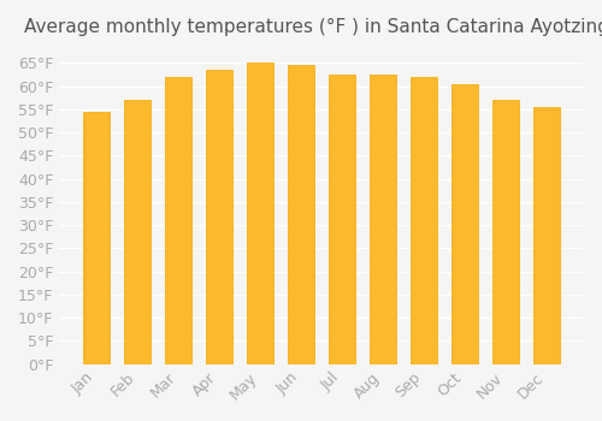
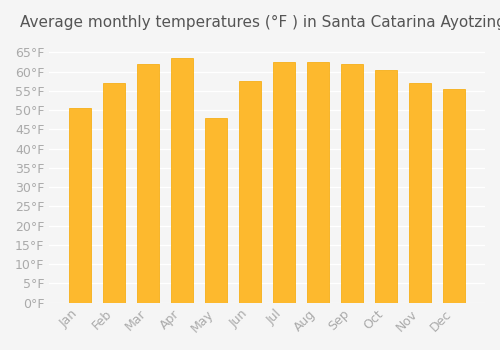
Jan: 54.5°F -> 50.5°F
May: 65.0°F -> 48.0°F
Jun: 64.5°F -> 57.5°F
